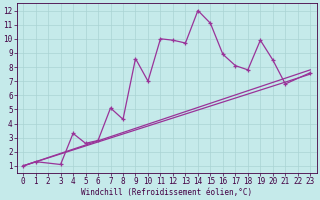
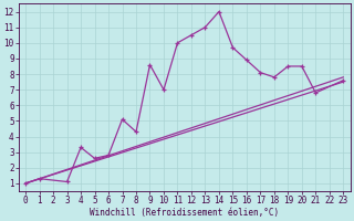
12: 9.9 -> 10.5
13: 9.7 -> 11.0
15: 11.1 -> 9.7
19: 9.9 -> 8.5
